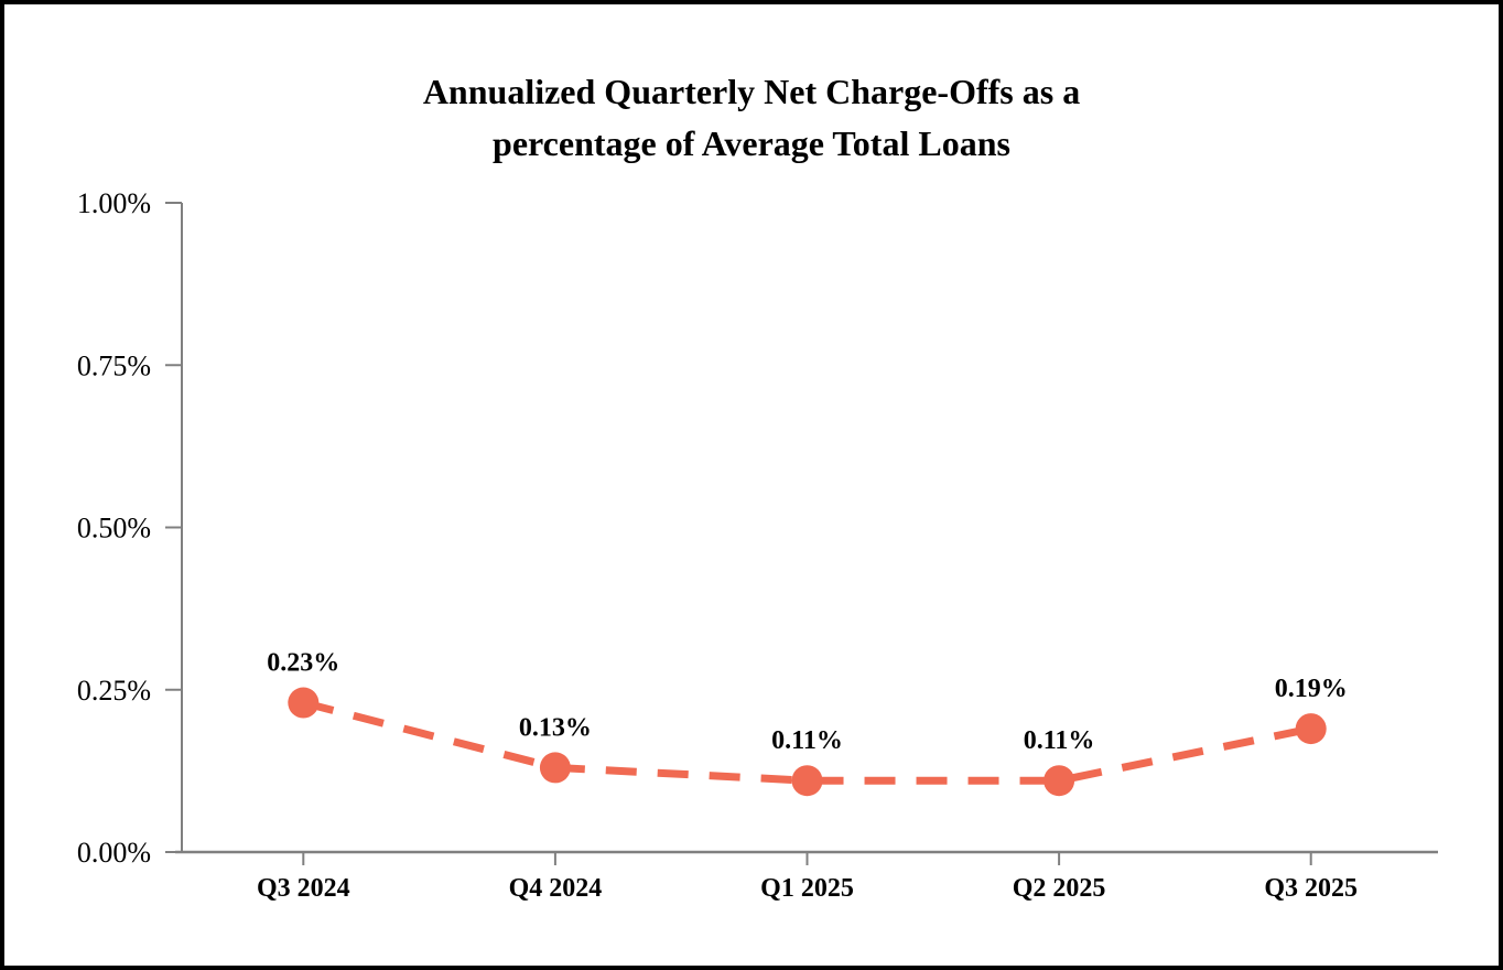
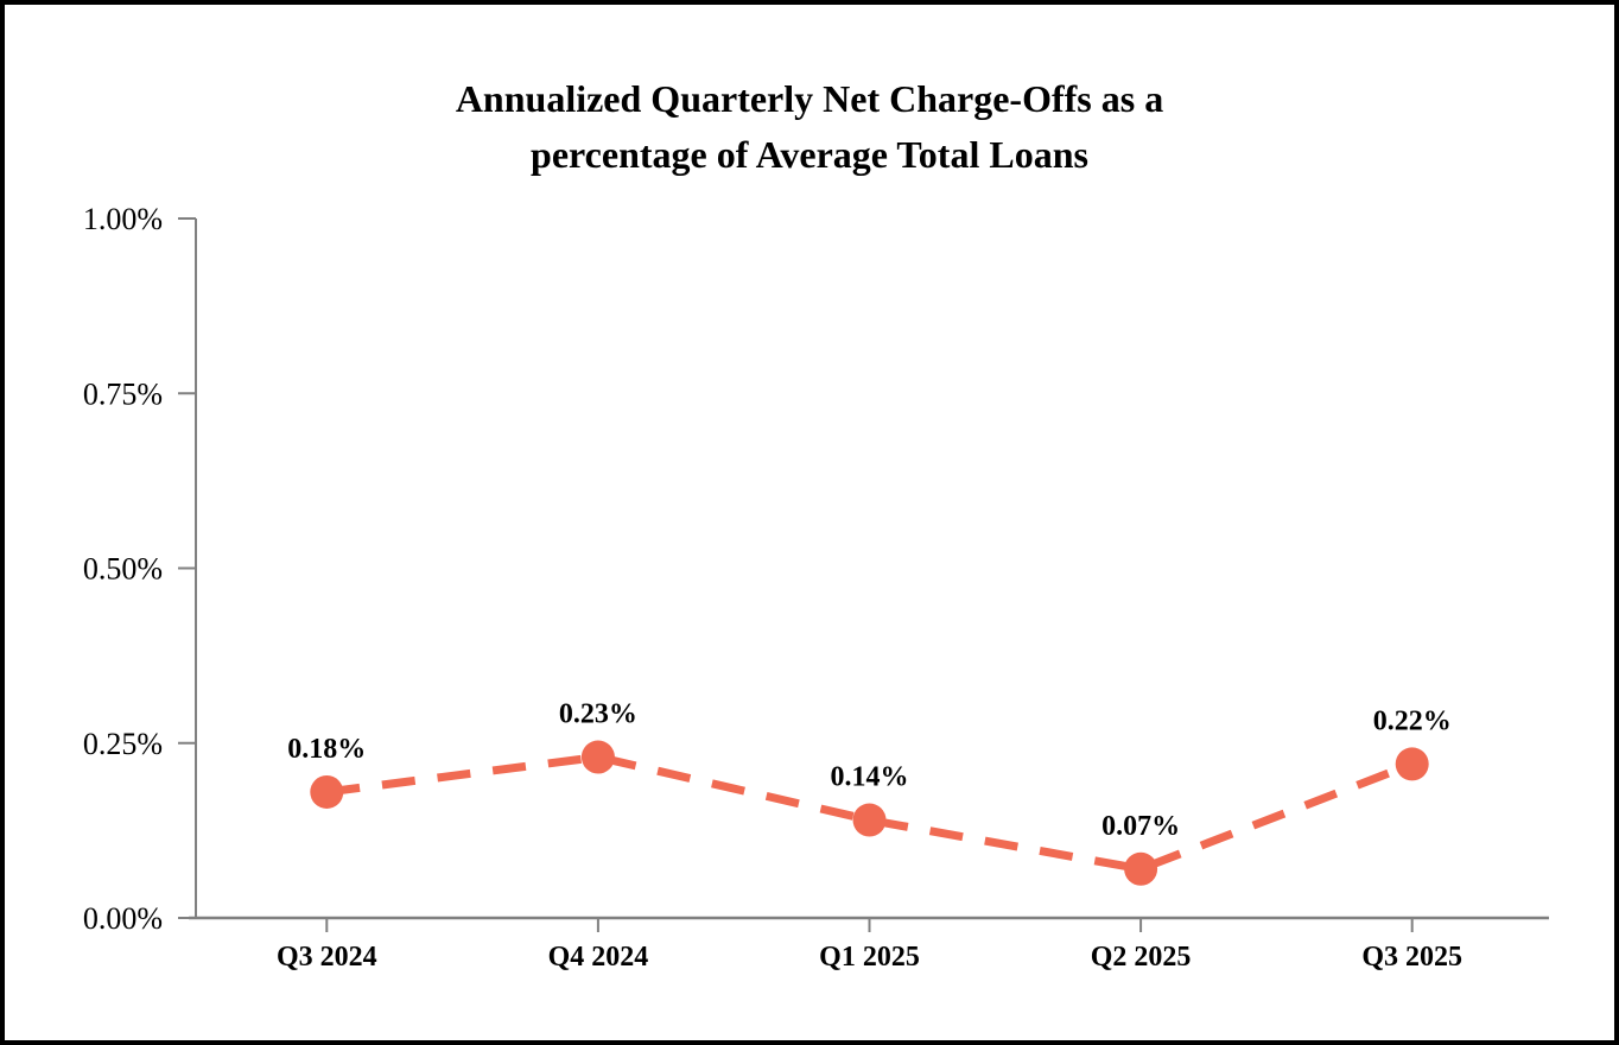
Q3 2024: 0.23% -> 0.18%
Q4 2024: 0.13% -> 0.23%
Q1 2025: 0.11% -> 0.14%
Q2 2025: 0.11% -> 0.07%
Q3 2025: 0.19% -> 0.22%
